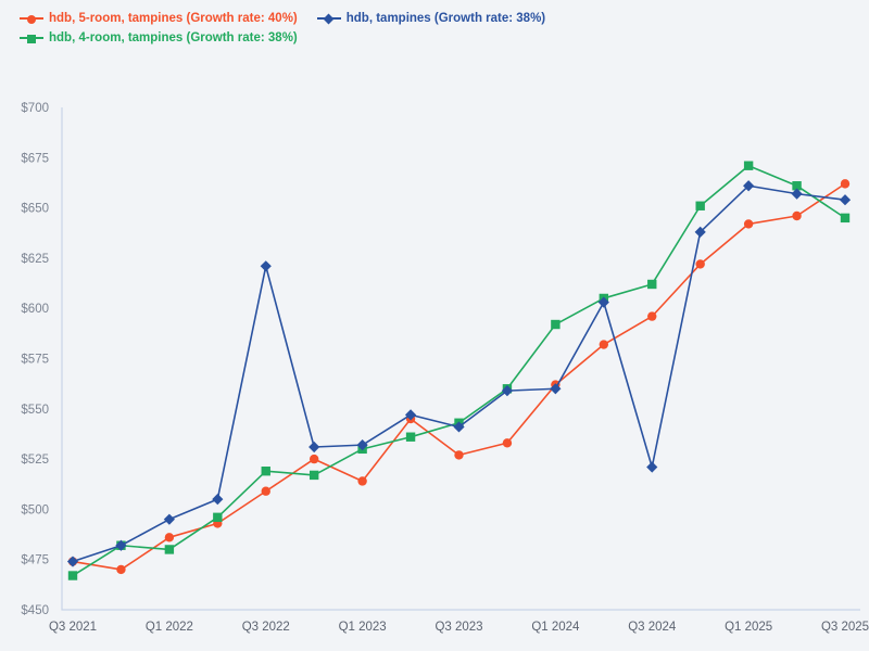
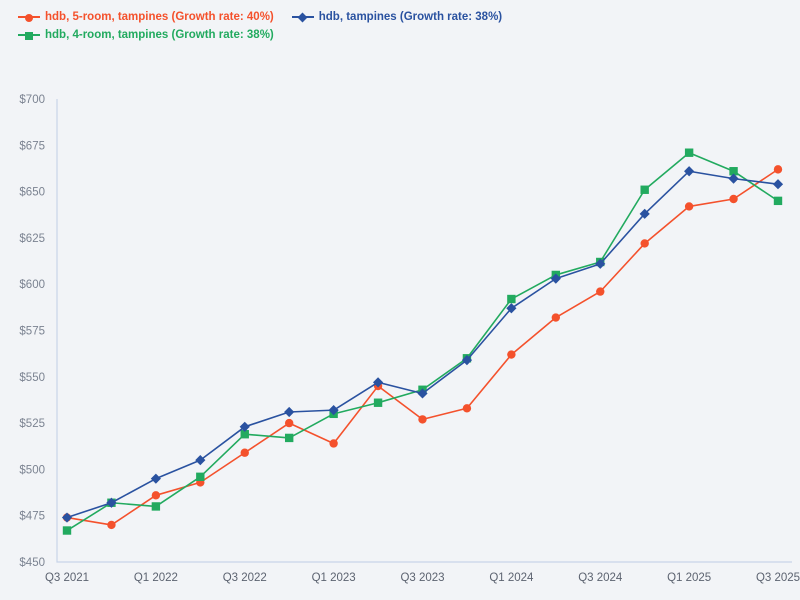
hdb, tampines (Growth rate: 38%)/Q3 2022: $621 -> $523
hdb, tampines (Growth rate: 38%)/Q1 2024: $560 -> $587
hdb, tampines (Growth rate: 38%)/Q3 2024: $521 -> $611
